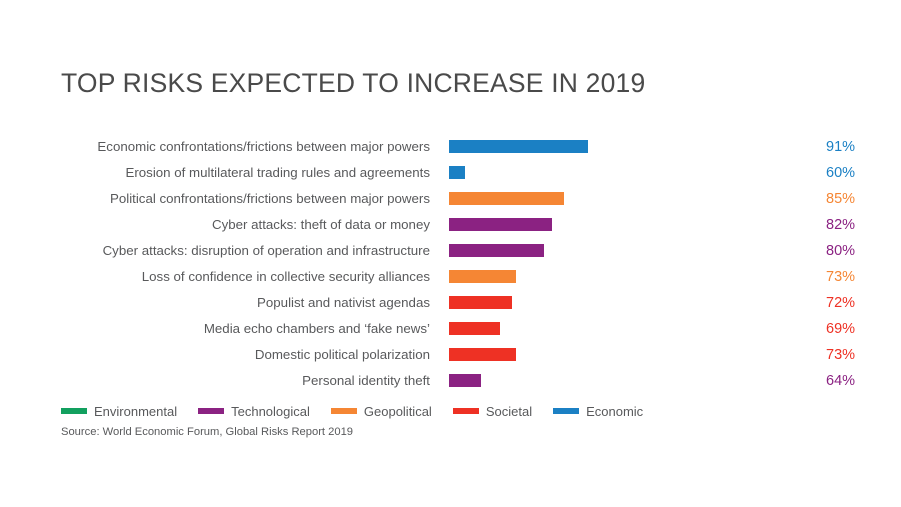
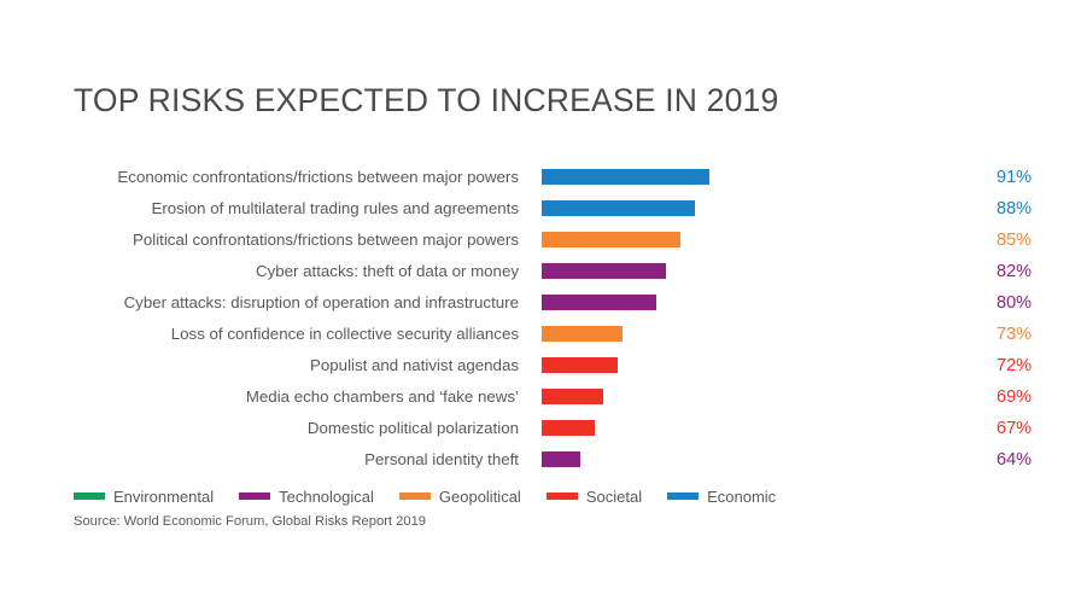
Erosion of multilateral trading rules and agreements: 60% -> 88%
Domestic political polarization: 73% -> 67%
